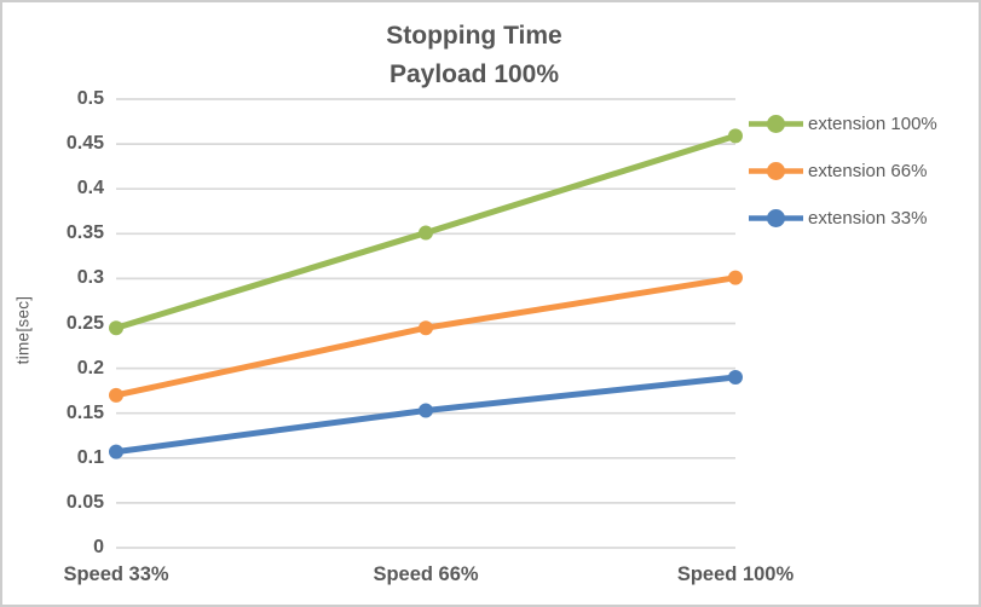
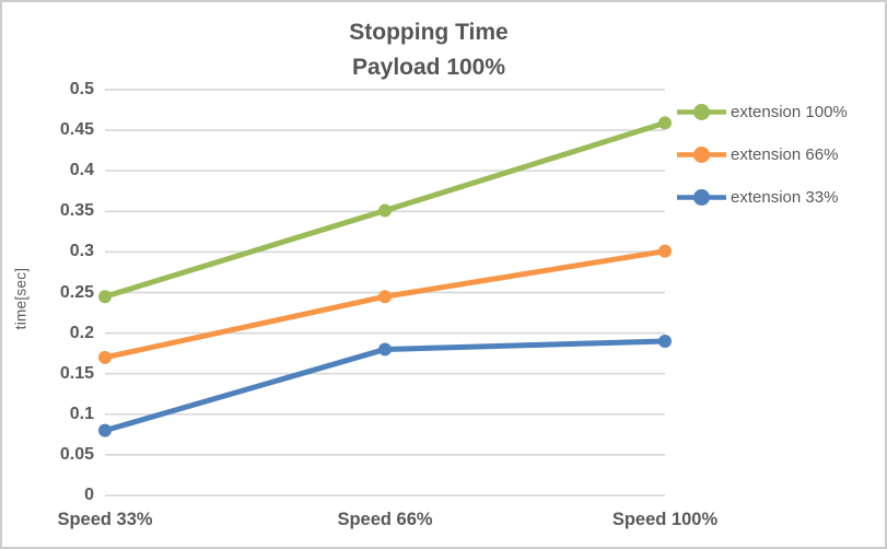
extension 33%/Speed 33%: 0.11 -> 0.08
extension 33%/Speed 66%: 0.15 -> 0.18
